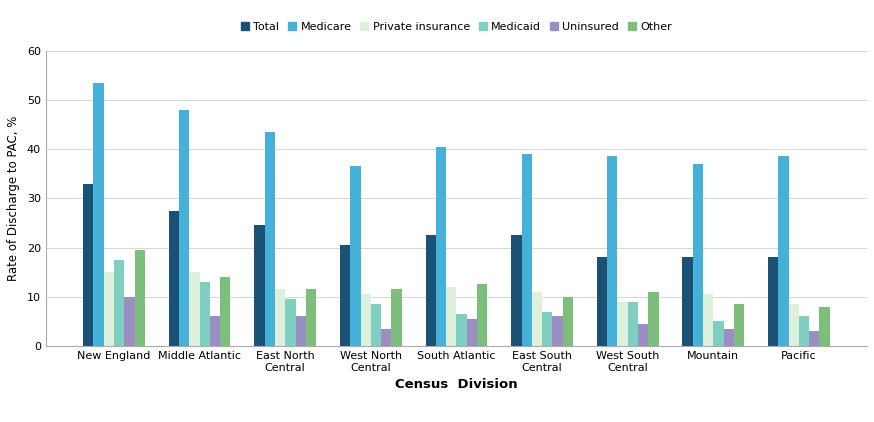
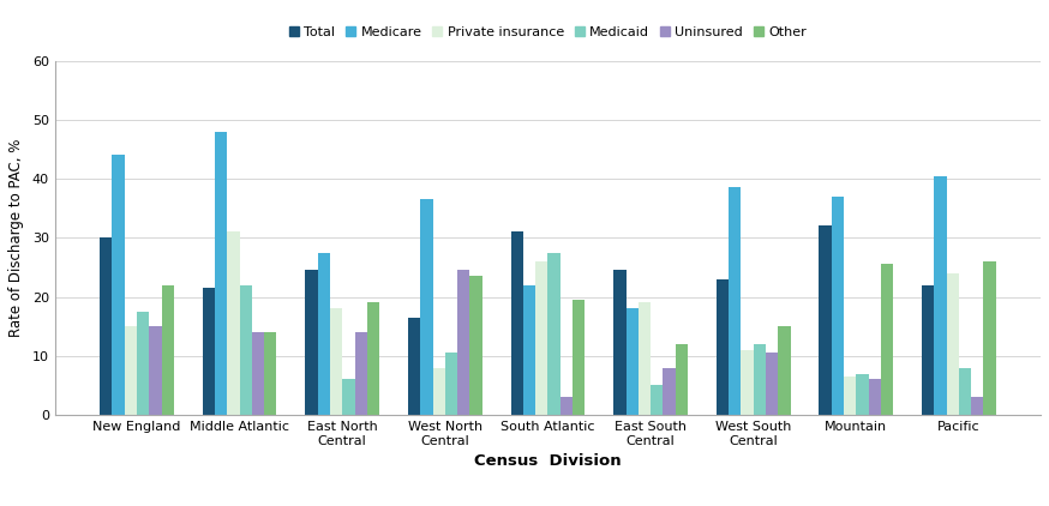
Total/New England: 33.0 -> 30.0
Medicare/New England: 53.5 -> 44.0
Uninsured/New England: 10.0 -> 15.0
Other/New England: 19.5 -> 22.0
Total/Middle Atlantic: 27.5 -> 21.5
Private insurance/Middle Atlantic: 15.0 -> 31.0
Medicaid/Middle Atlantic: 13.0 -> 22.0
Uninsured/Middle Atlantic: 6.0 -> 14.0
Medicare/East North Central: 43.5 -> 27.5
Private insurance/East North Central: 11.5 -> 18.0
Medicaid/East North Central: 9.5 -> 6.0
Uninsured/East North Central: 6.0 -> 14.0
Other/East North Central: 11.5 -> 19.0
Total/West North Central: 20.5 -> 16.5
Private insurance/West North Central: 10.5 -> 8.0
Medicaid/West North Central: 8.5 -> 10.5
Uninsured/West North Central: 3.5 -> 24.5
Other/West North Central: 11.5 -> 23.5
Total/South Atlantic: 22.5 -> 31.0
Medicare/South Atlantic: 40.5 -> 22.0
Private insurance/South Atlantic: 12.0 -> 26.0
Medicaid/South Atlantic: 6.5 -> 27.5
Uninsured/South Atlantic: 5.5 -> 3.0
Other/South Atlantic: 12.5 -> 19.5
Total/East South Central: 22.5 -> 24.5
Medicare/East South Central: 39.0 -> 18.0
Private insurance/East South Central: 11.0 -> 19.0
Medicaid/East South Central: 7.0 -> 5.0
Uninsured/East South Central: 6.0 -> 8.0
Other/East South Central: 10.0 -> 12.0
Total/West South Central: 18.0 -> 23.0
Private insurance/West South Central: 9.0 -> 11.0
Medicaid/West South Central: 9.0 -> 12.0
Uninsured/West South Central: 4.5 -> 10.5
Other/West South Central: 11.0 -> 15.0
Total/Mountain: 18.0 -> 32.0
Private insurance/Mountain: 10.5 -> 6.5
Medicaid/Mountain: 5.0 -> 7.0
Uninsured/Mountain: 3.5 -> 6.0
Other/Mountain: 8.5 -> 25.5
Total/Pacific: 18.0 -> 22.0
Medicare/Pacific: 38.5 -> 40.5
Private insurance/Pacific: 8.5 -> 24.0
Medicaid/Pacific: 6.0 -> 8.0
Other/Pacific: 8.0 -> 26.0
